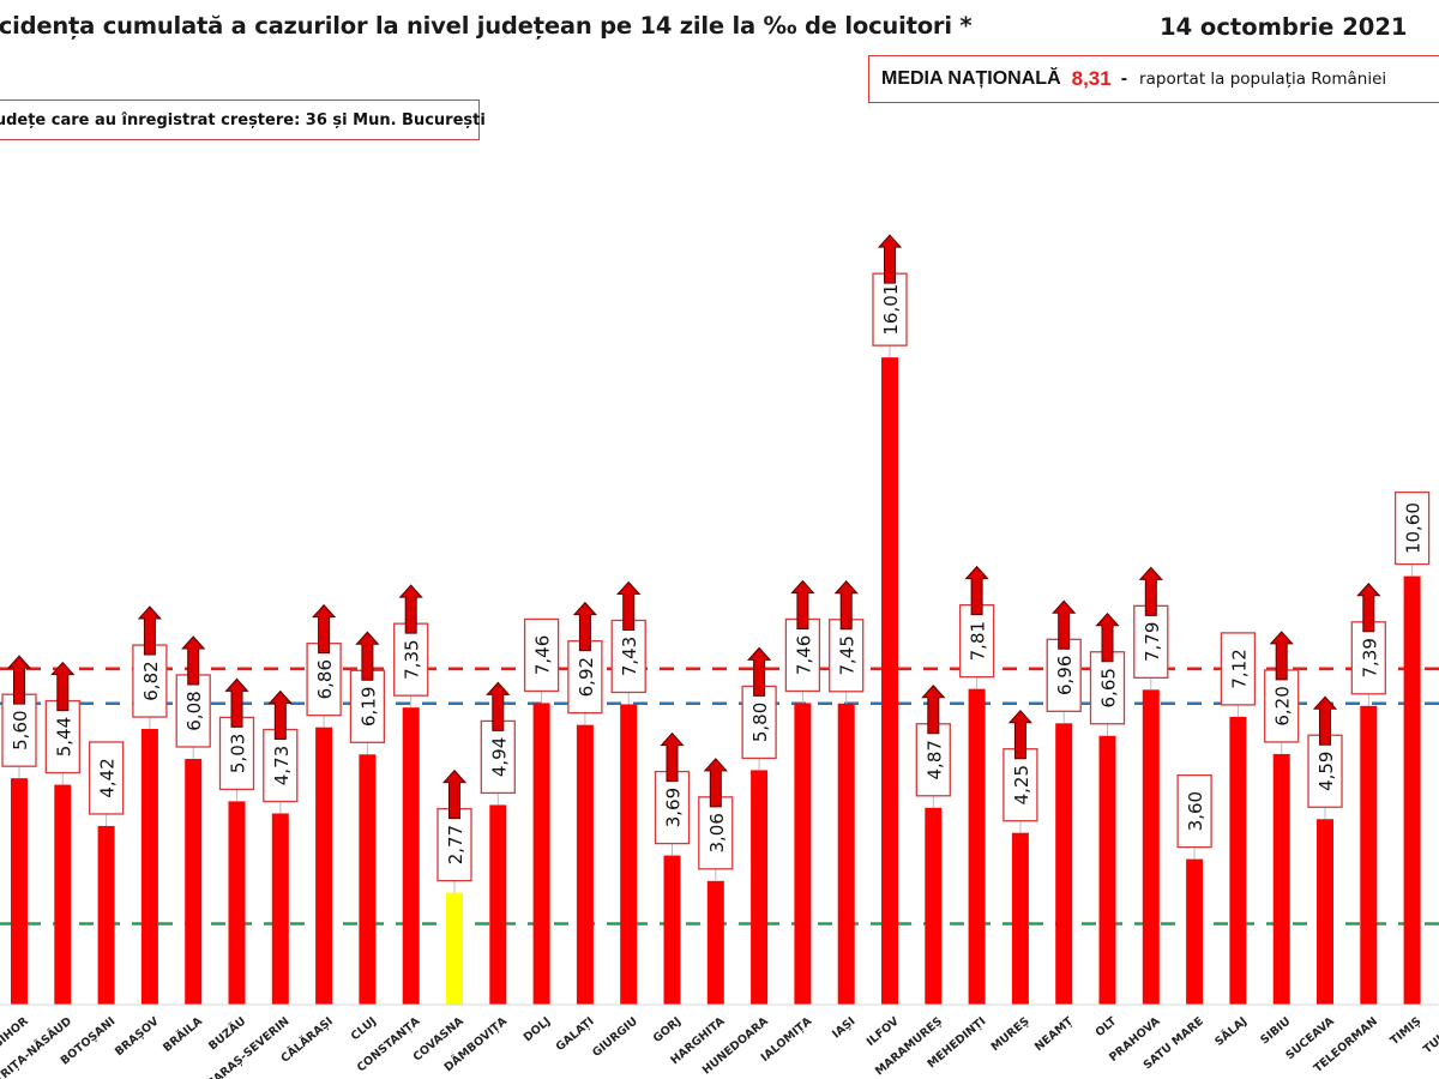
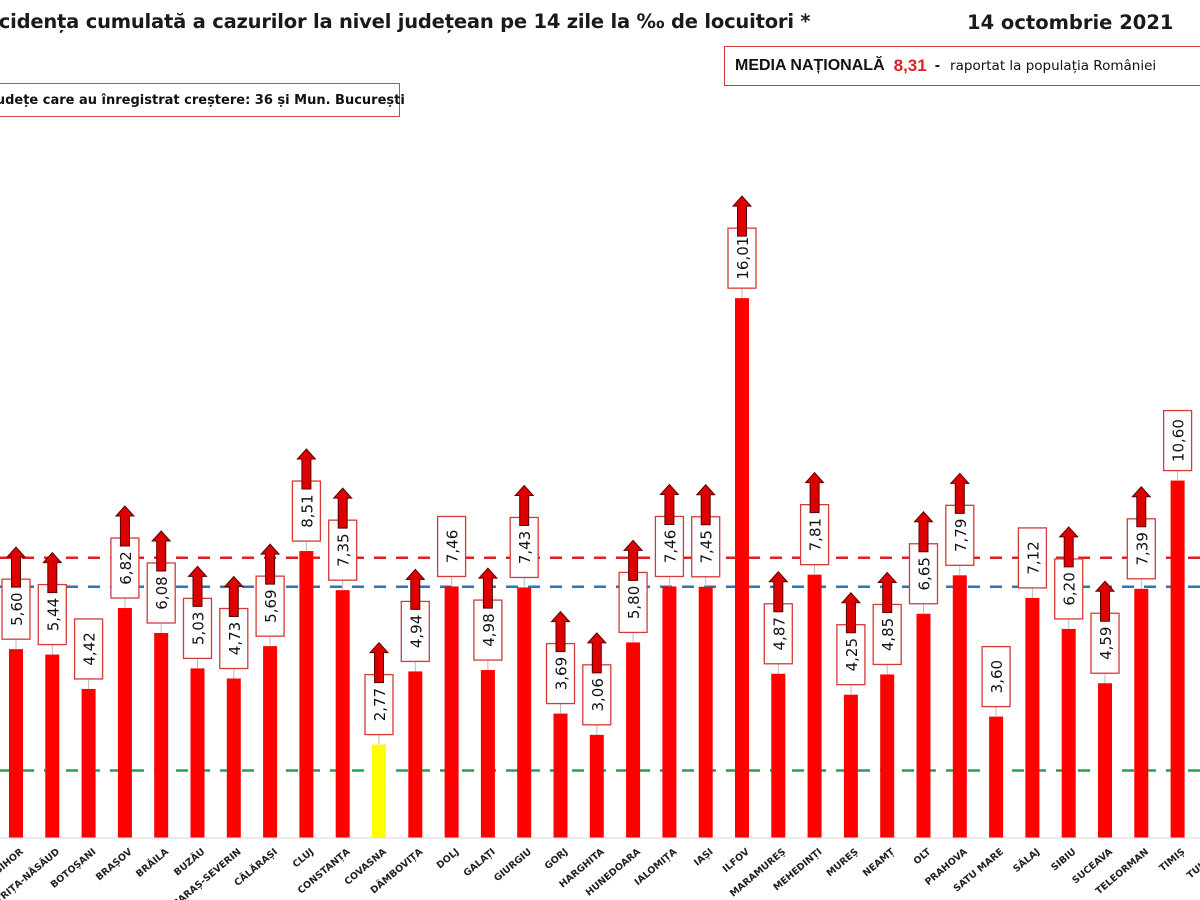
CĂLĂRAȘI: 6,86 -> 5,69
CLUJ: 6,19 -> 8,51
GALAȚI: 6,92 -> 4,98
NEAMȚ: 6,96 -> 4,85
